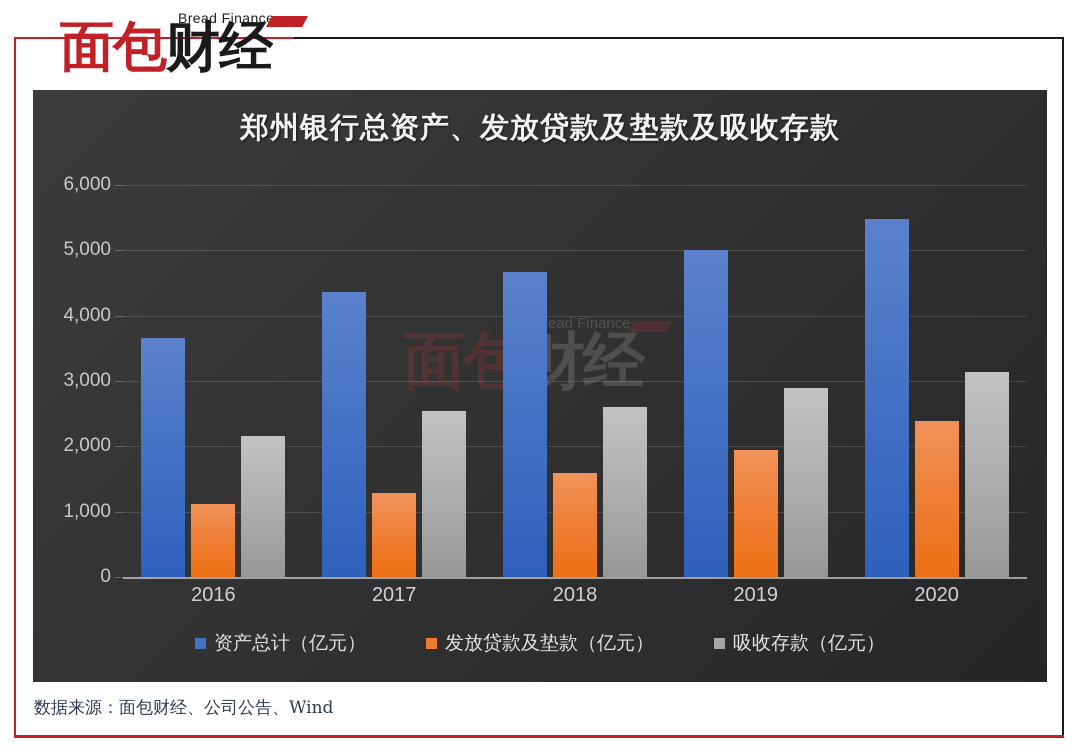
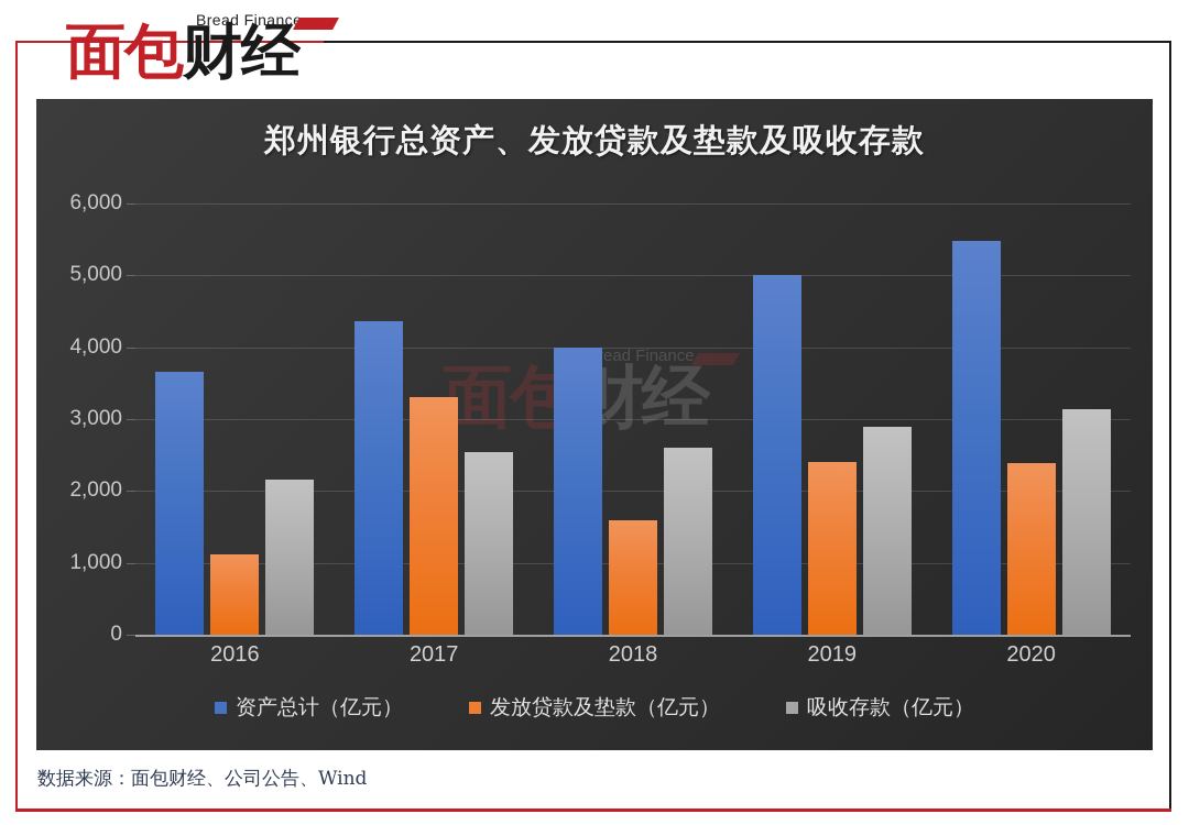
发放贷款及垫款（亿元）/2017: 1300 -> 3300
资产总计（亿元）/2018: 4700 -> 4000
发放贷款及垫款（亿元）/2019: 1900 -> 2400
